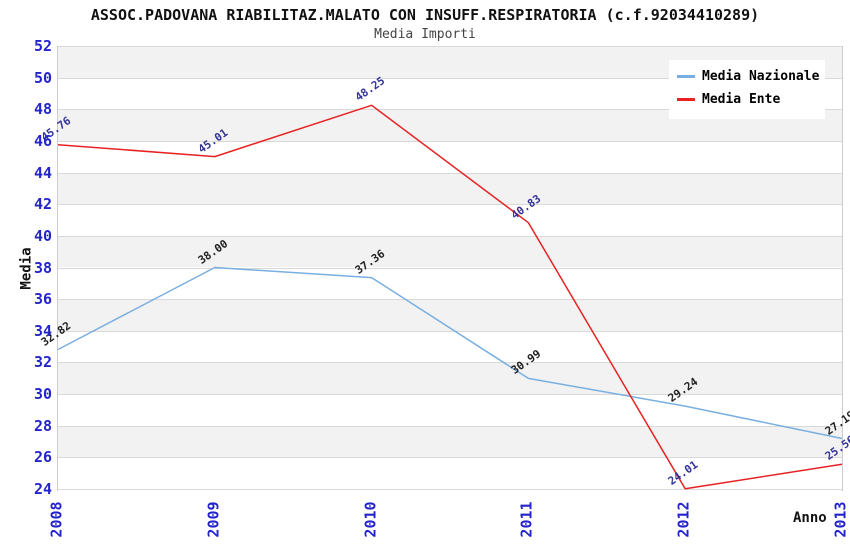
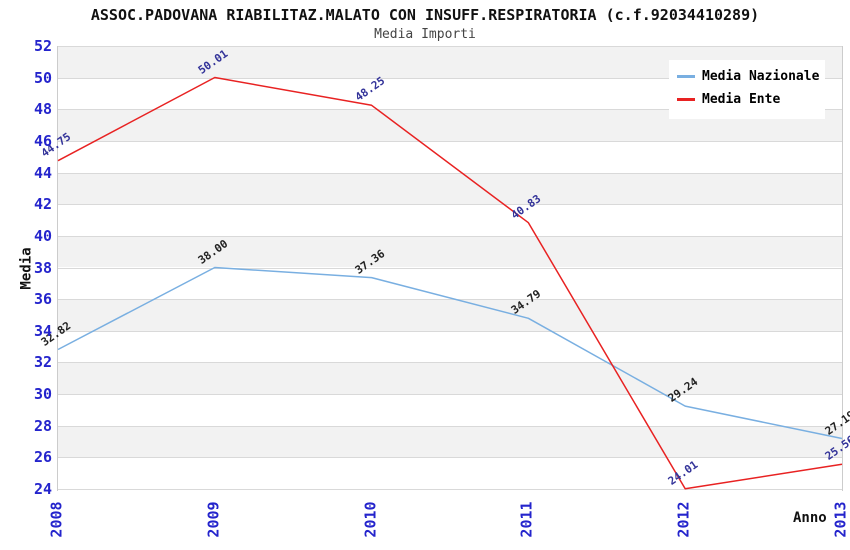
Media Ente/2008: 45.76 -> 44.75
Media Ente/2009: 45.01 -> 50.01
Media Nazionale/2011: 30.99 -> 34.79
